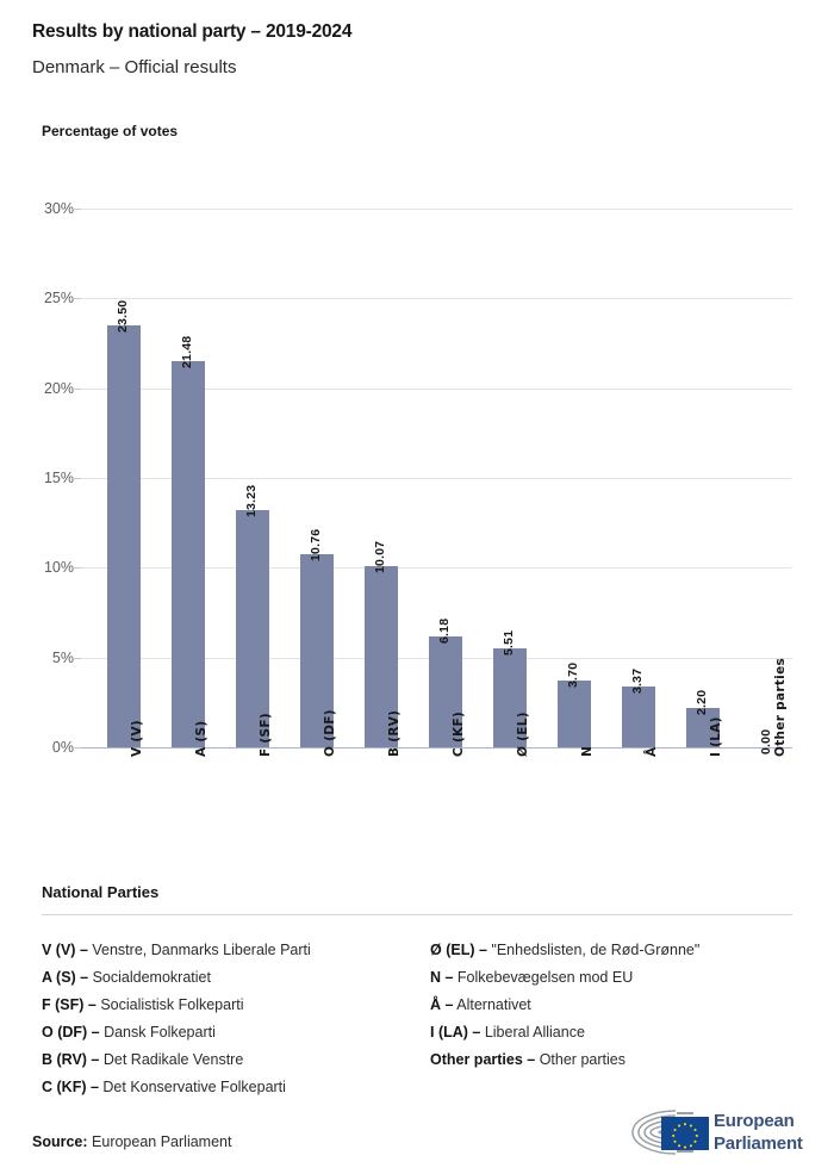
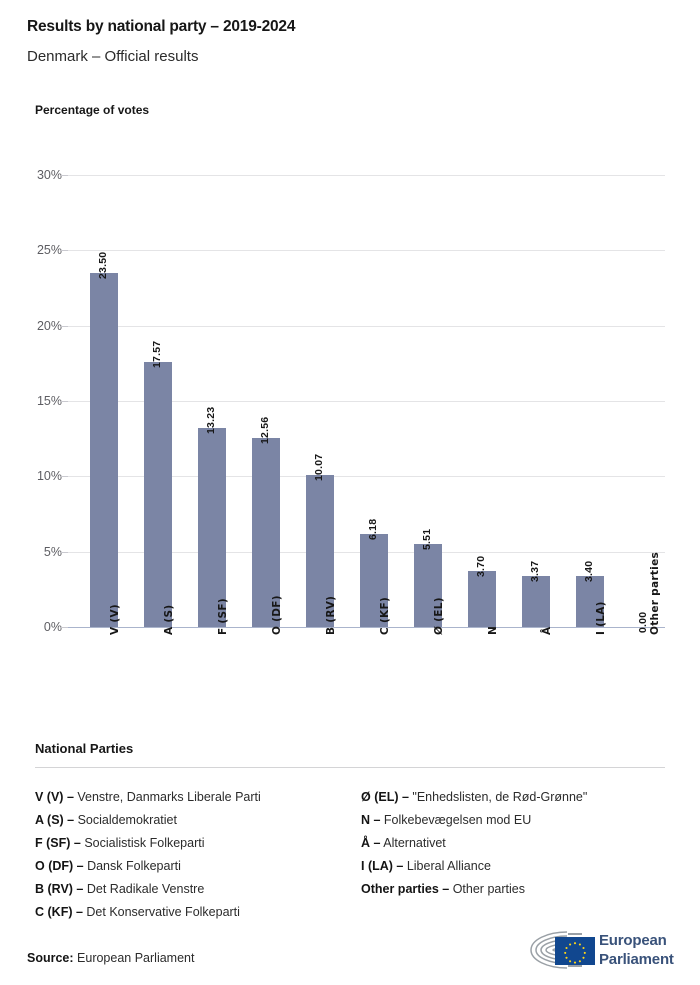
A (S): 21.48 -> 17.57
O (DF): 10.76 -> 12.56
I (LA): 2.20 -> 3.40
